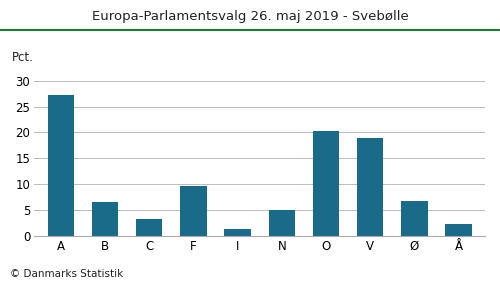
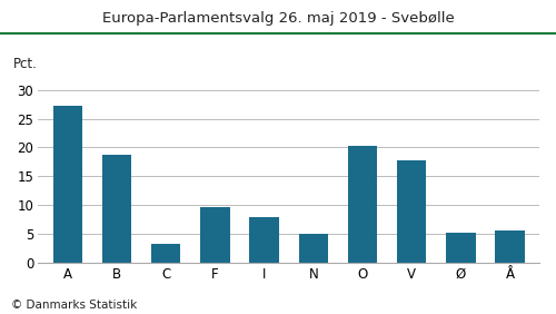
B: 6.6 -> 18.8
I: 1.4 -> 7.8
V: 19.0 -> 17.8
Ø: 6.7 -> 5.2
Å: 2.2 -> 5.6
